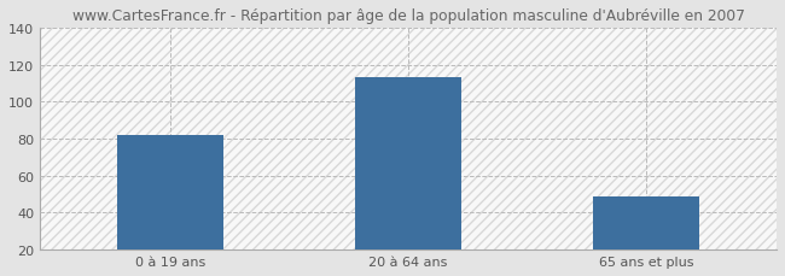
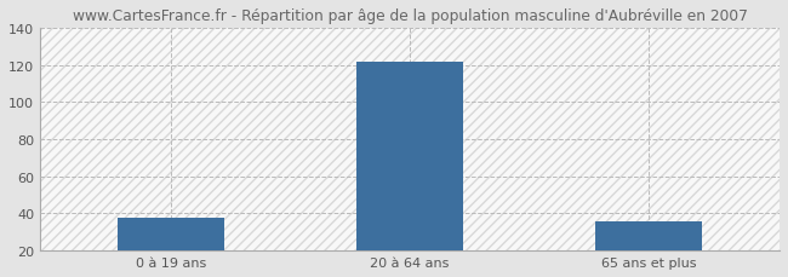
0 à 19 ans: 82 -> 38
20 à 64 ans: 113 -> 122
65 ans et plus: 49 -> 36
